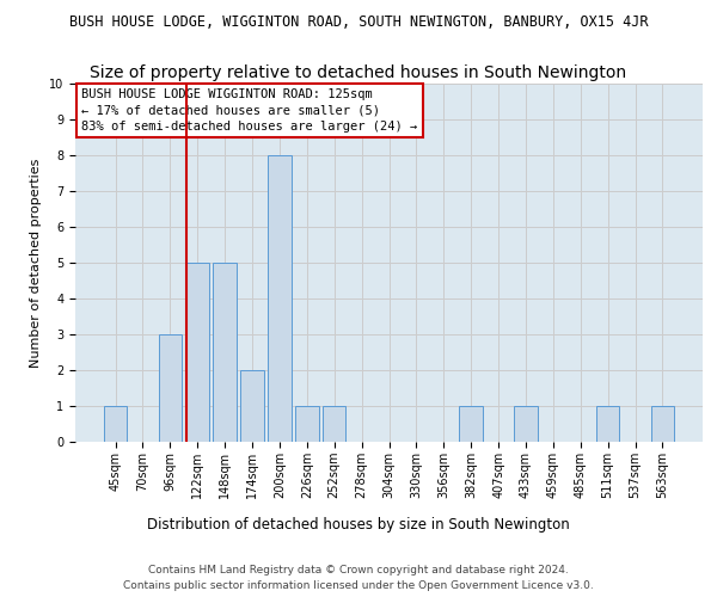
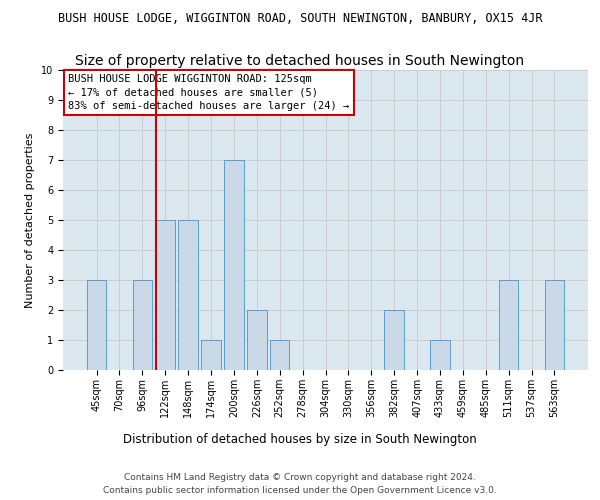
45sqm: 1 -> 3
174sqm: 2 -> 1
200sqm: 8 -> 7
226sqm: 1 -> 2
382sqm: 1 -> 2
511sqm: 1 -> 3
563sqm: 1 -> 3
